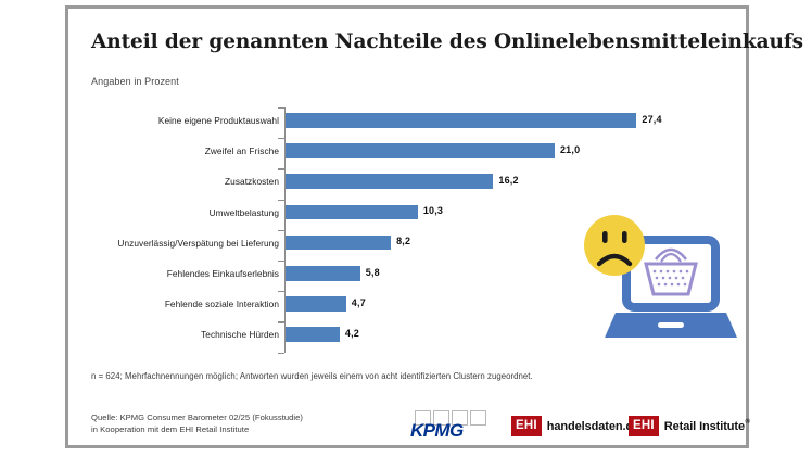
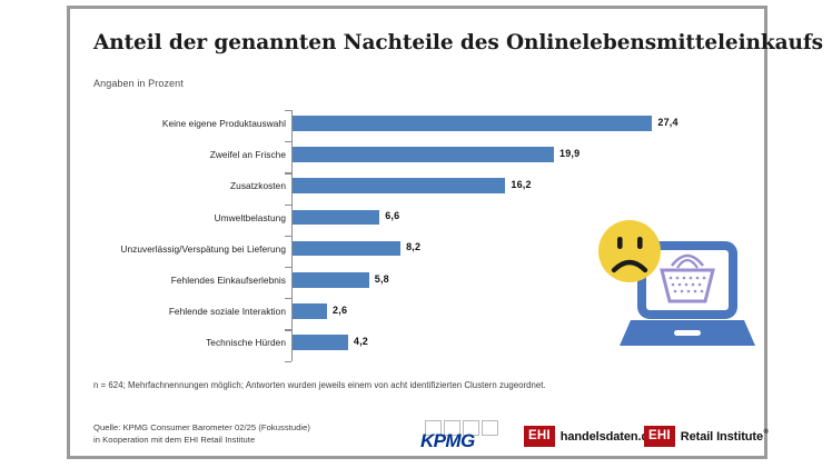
Zweifel an Frische: 21,0 -> 19,9
Umweltbelastung: 10,3 -> 6,6
Fehlende soziale Interaktion: 4,7 -> 2,6
